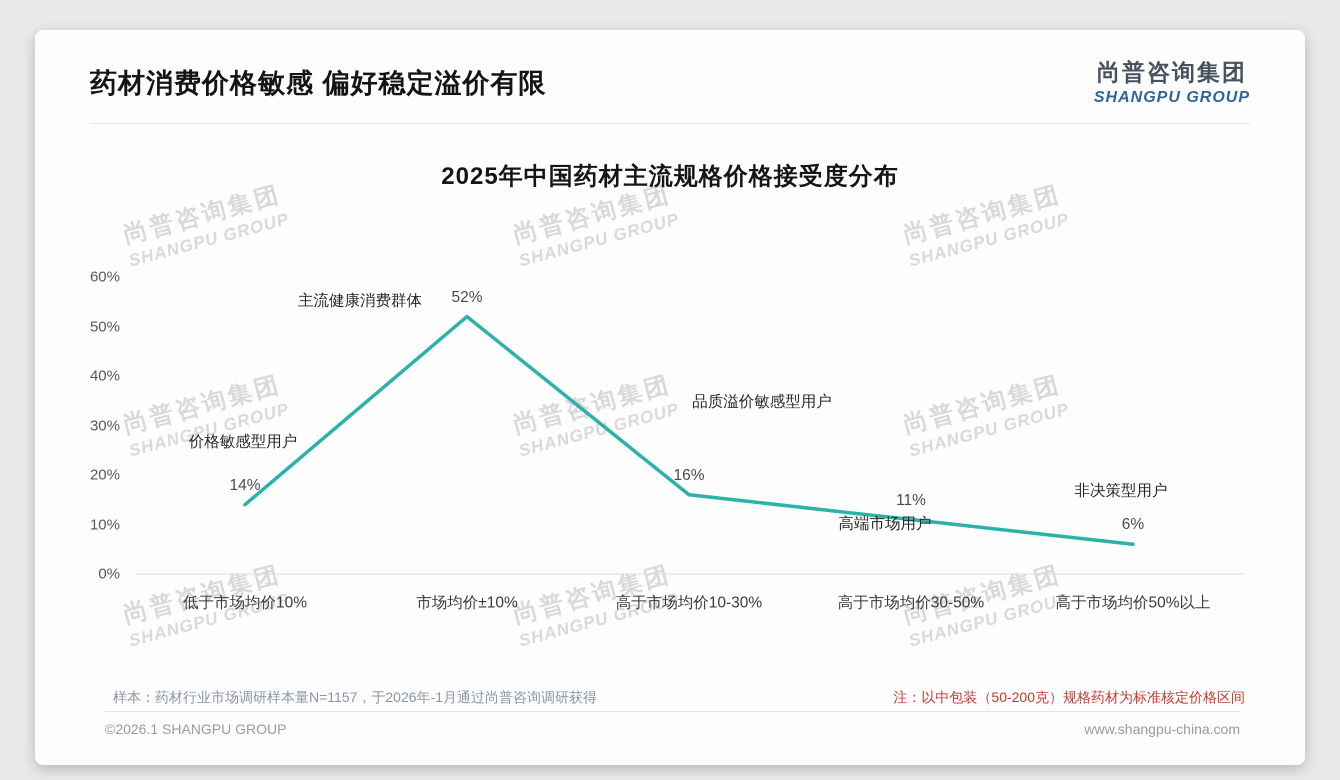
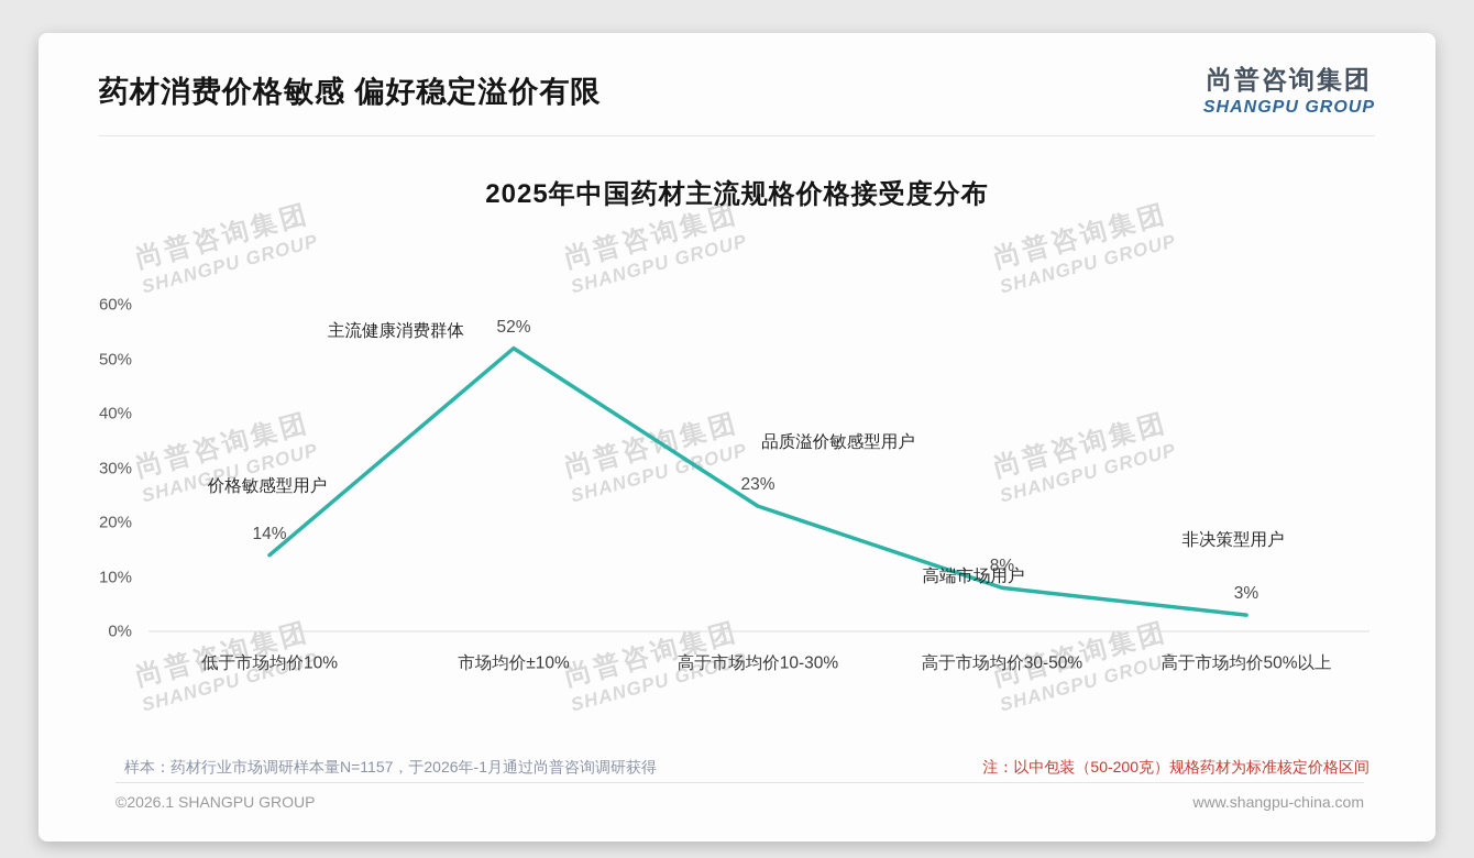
高于市场均价10-30%: 16% -> 23%
高于市场均价30-50%: 11% -> 8%
高于市场均价50%以上: 6% -> 3%
